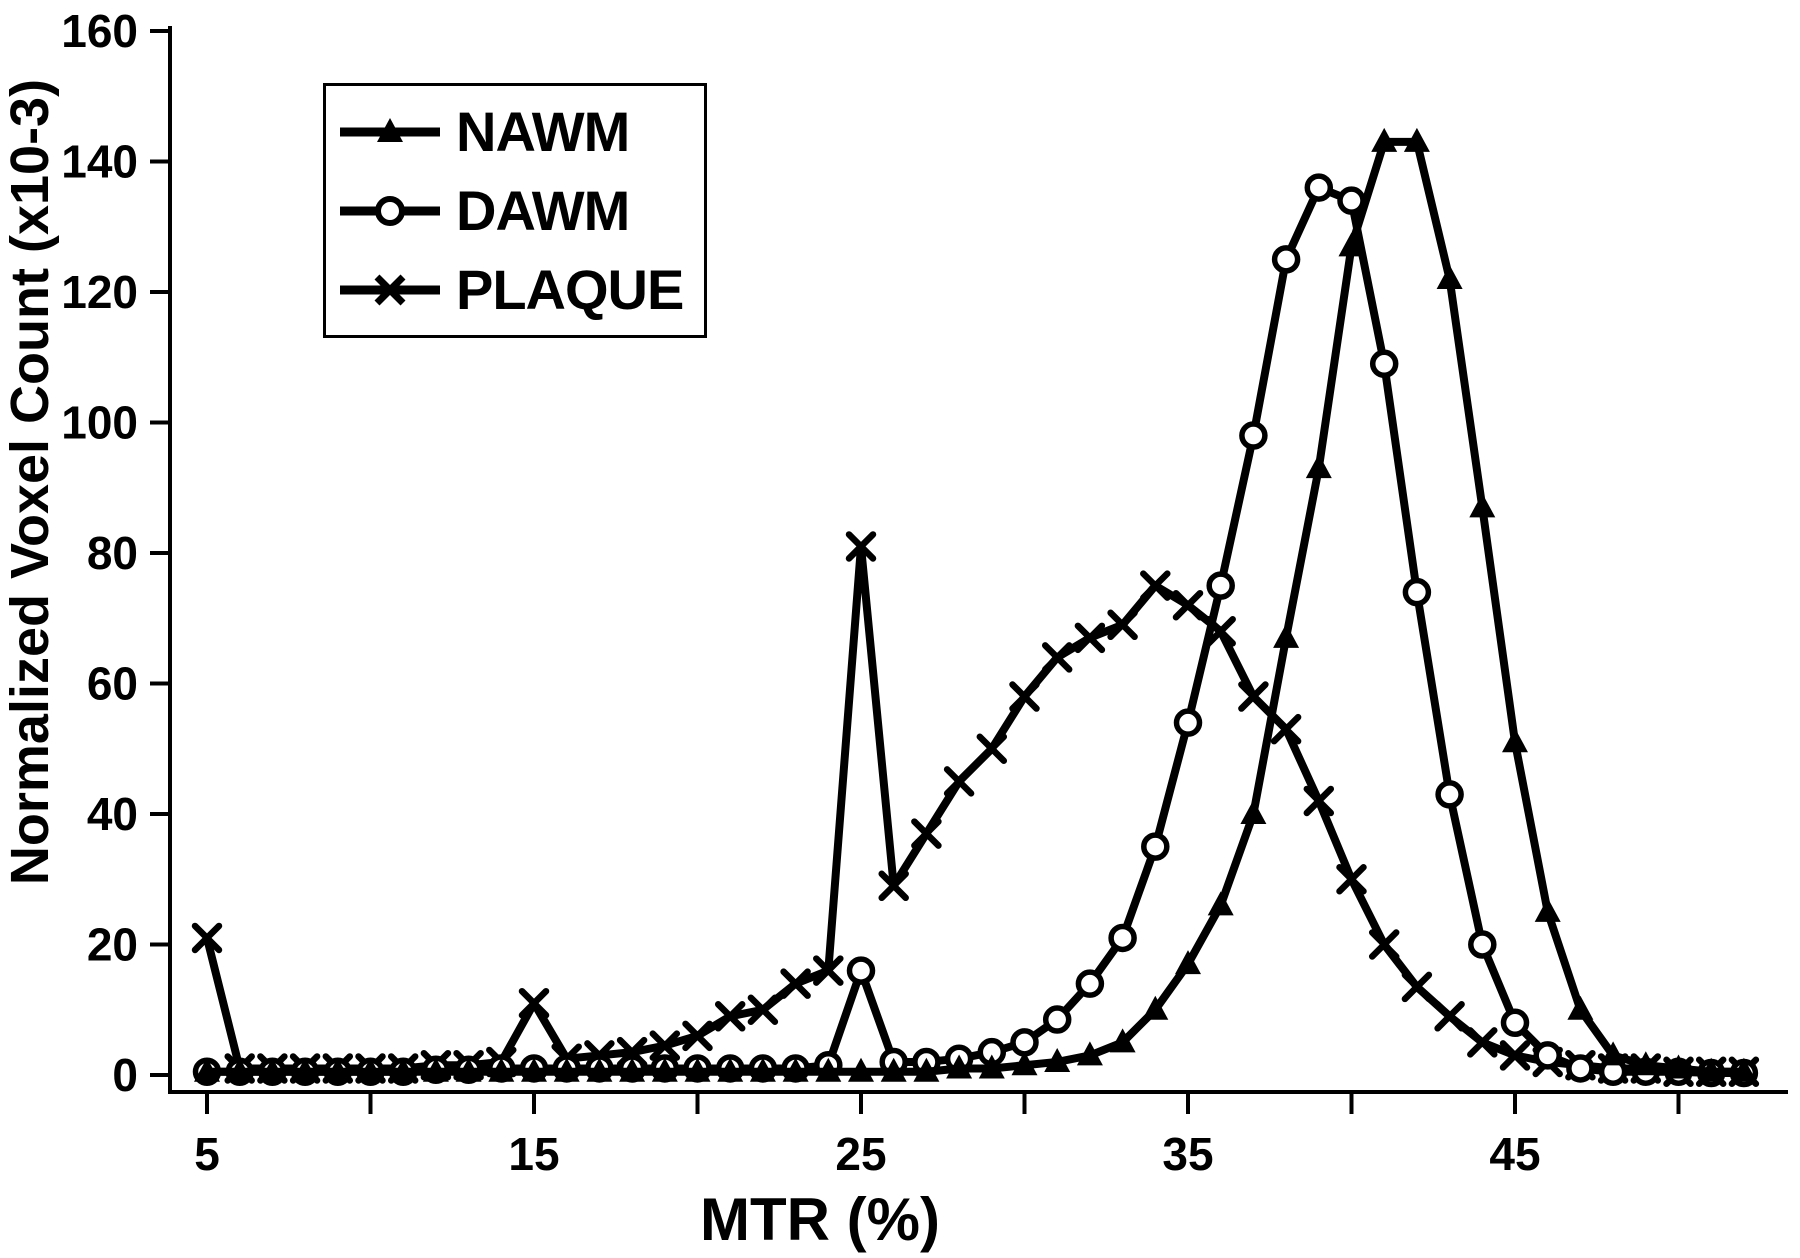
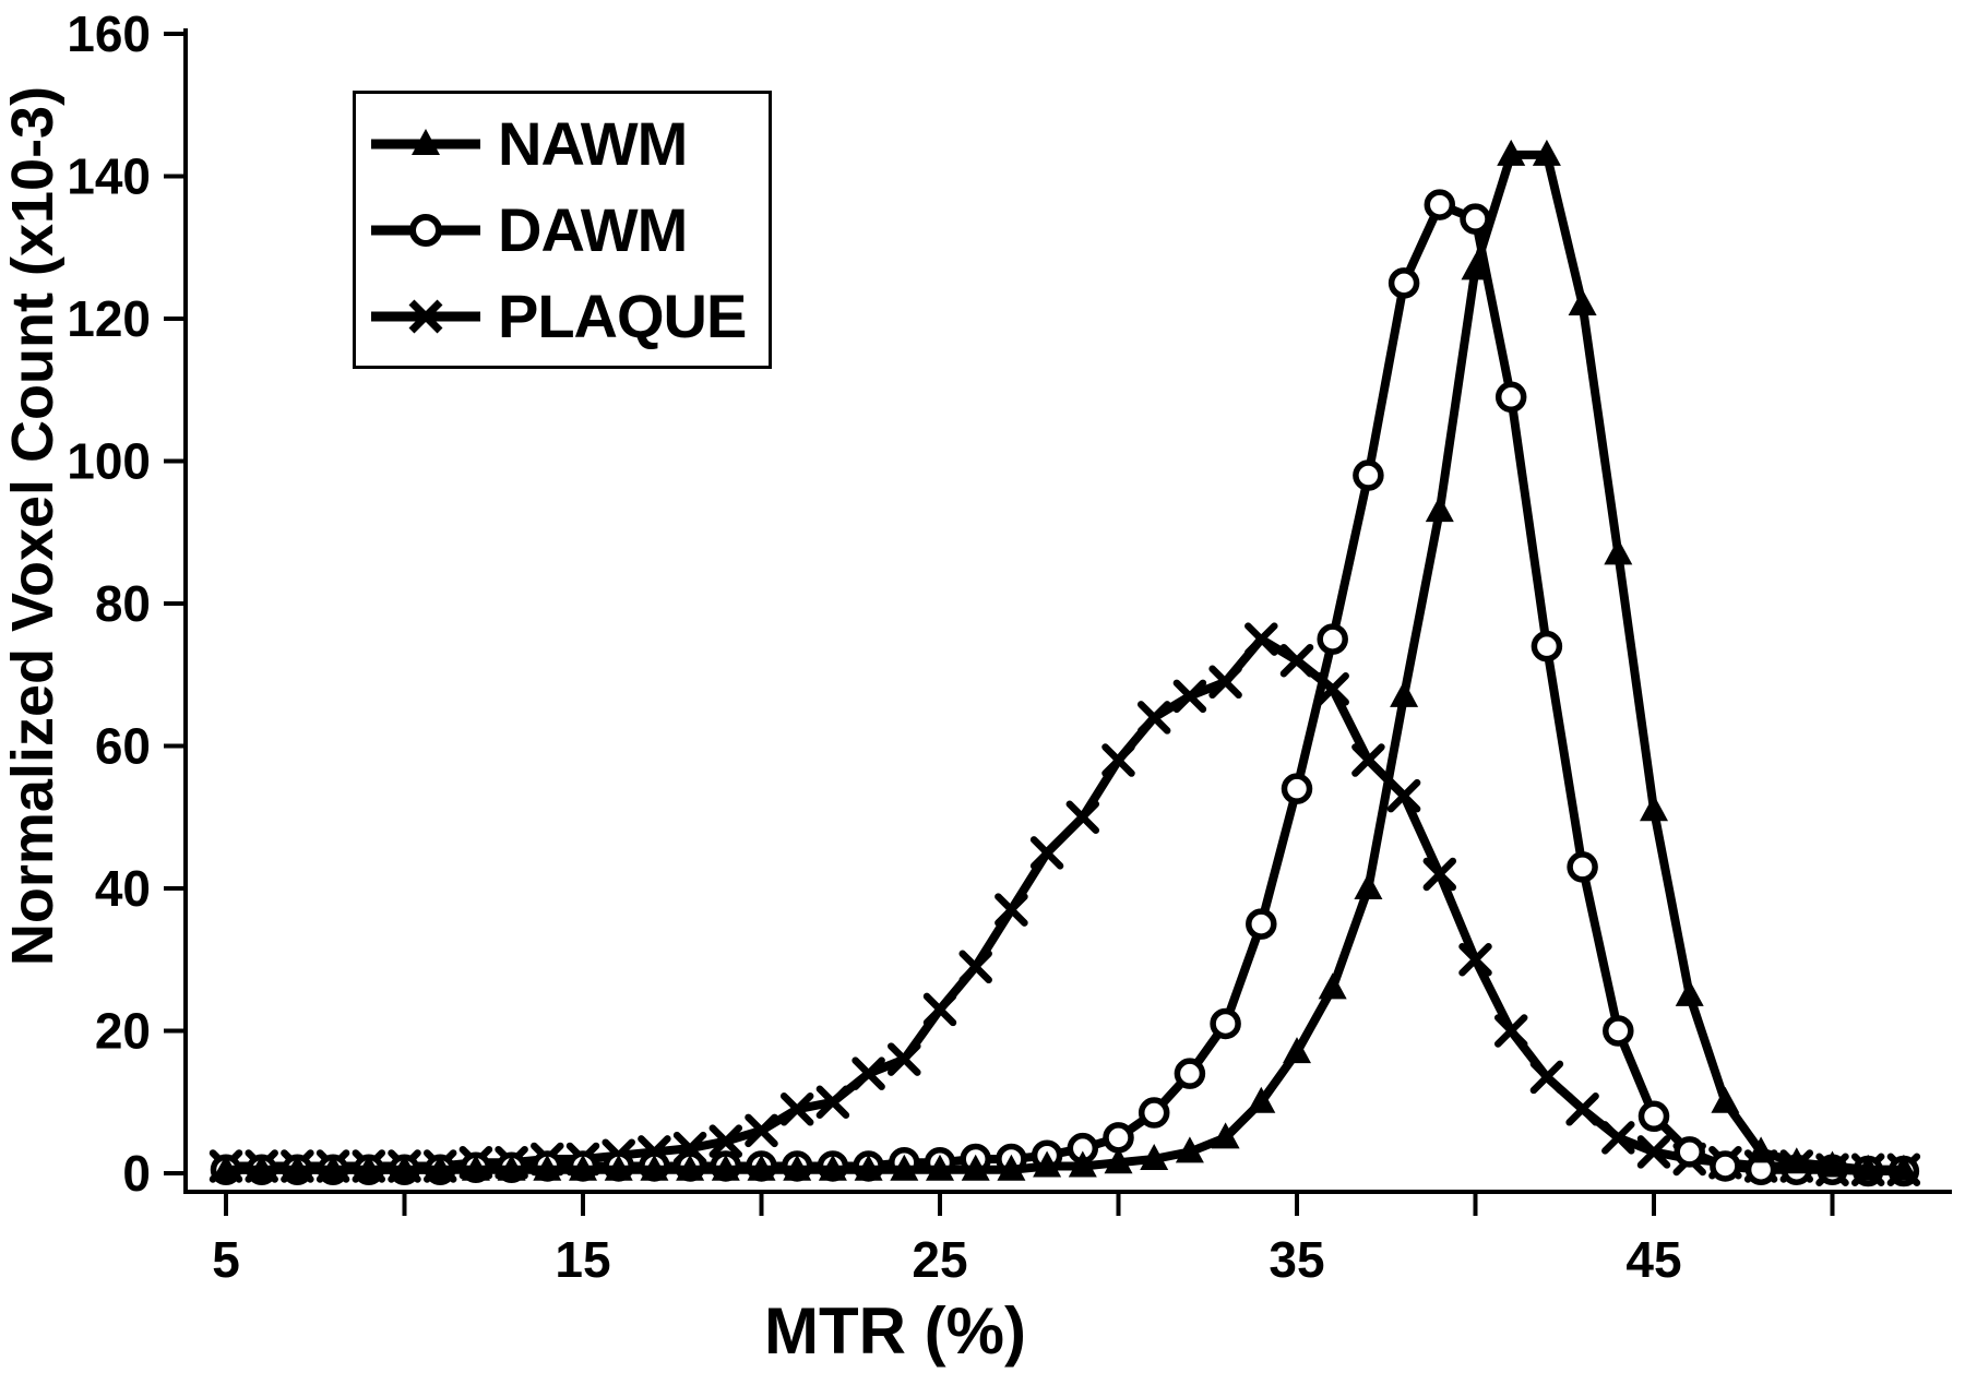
PLAQUE/5: 21 -> 1
PLAQUE/15: 11 -> 2
DAWM/25: 16 -> 2
PLAQUE/25: 81 -> 23
